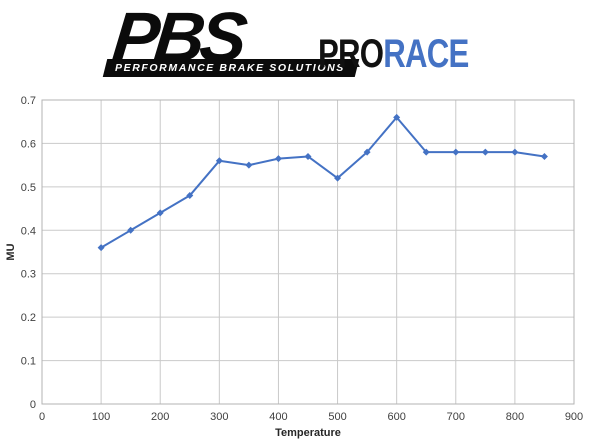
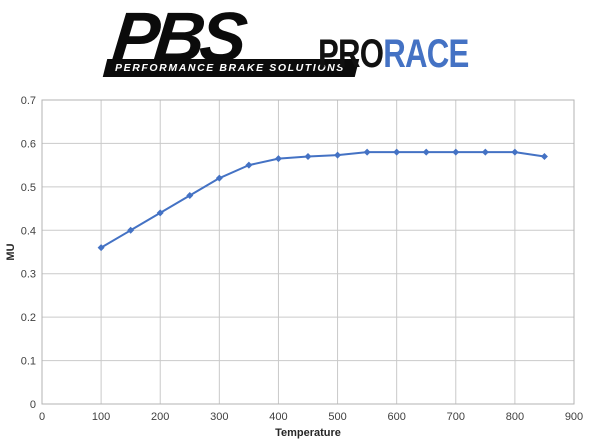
300: 0.56 -> 0.52
500: 0.52 -> 0.57
600: 0.66 -> 0.58
